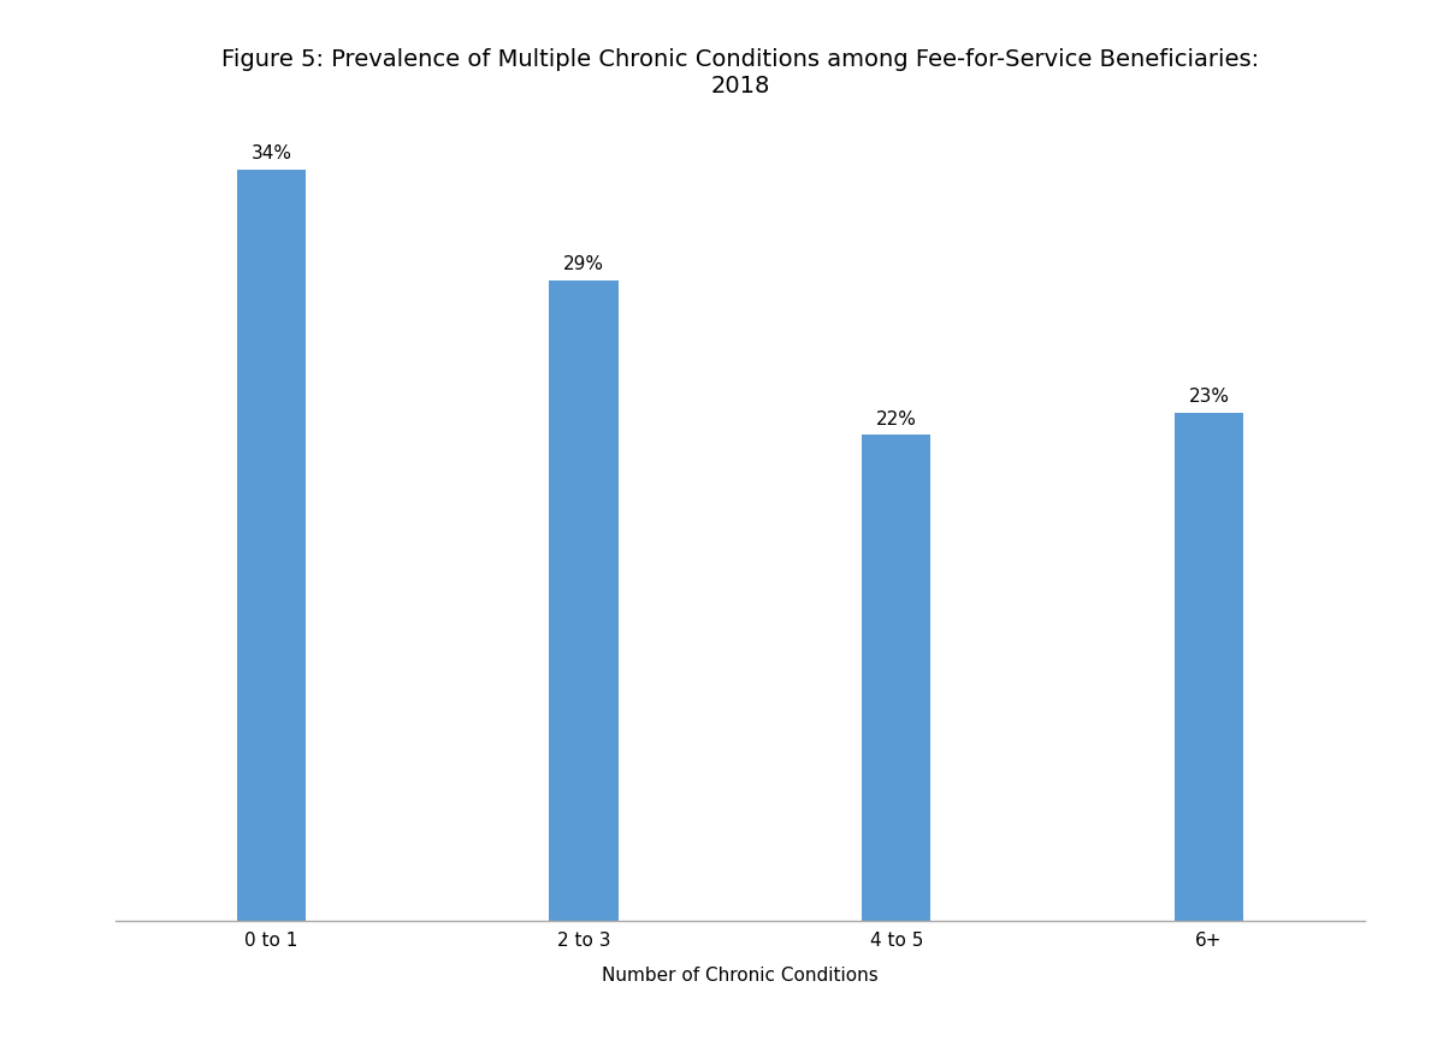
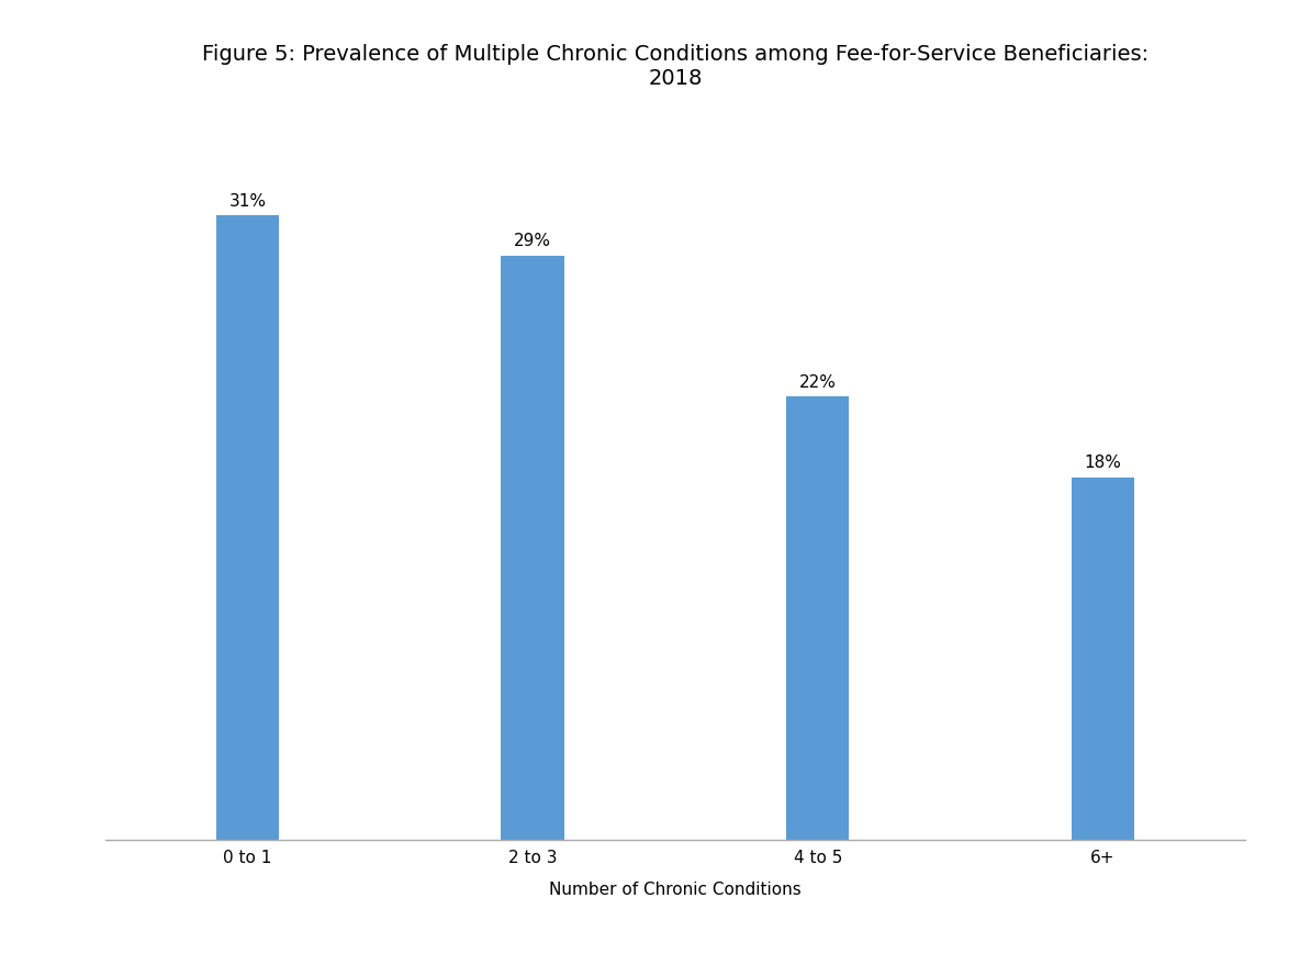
0 to 1: 34% -> 31%
6+: 23% -> 18%
